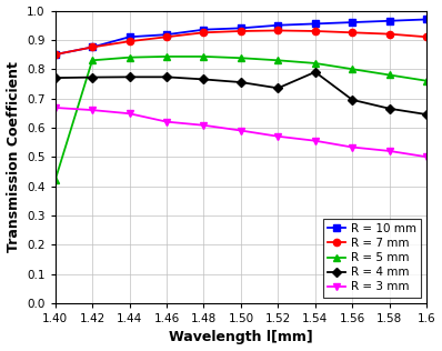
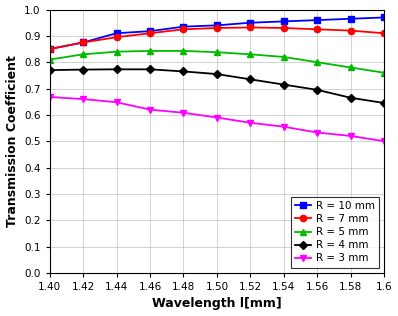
R = 5 mm/1.40: 0.420 -> 0.810
R = 4 mm/1.54: 0.790 -> 0.715
